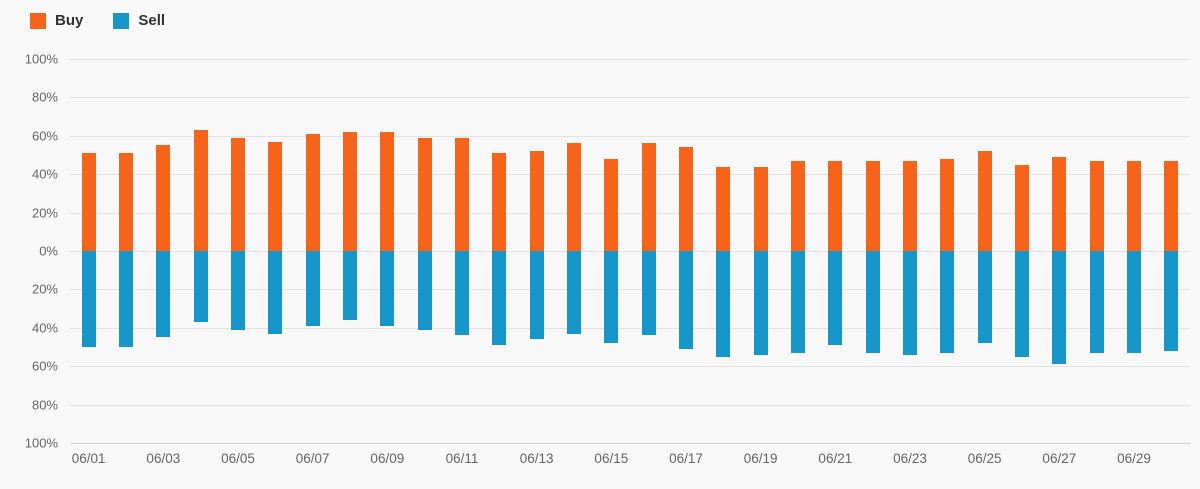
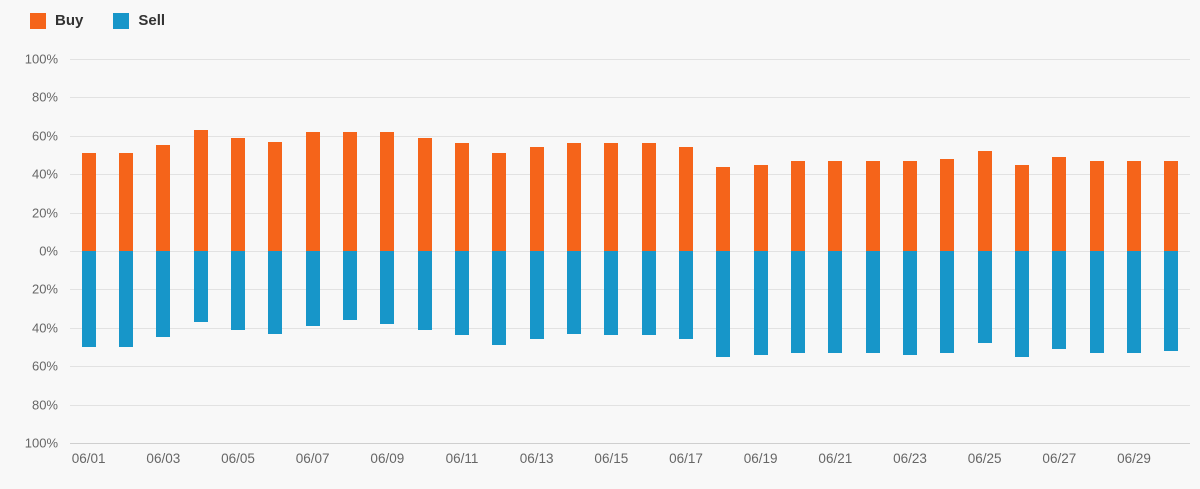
Buy/06/07: 61% -> 62%
Sell/06/09: 39% -> 38%
Buy/06/11: 59% -> 56%
Buy/06/13: 52% -> 54%
Buy/06/15: 48% -> 56%
Sell/06/15: 48% -> 44%
Sell/06/17: 51% -> 46%
Buy/06/19: 44% -> 45%
Sell/06/21: 49% -> 53%
Sell/06/27: 59% -> 51%
